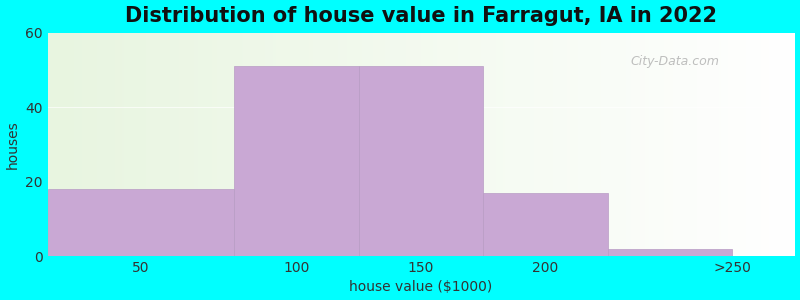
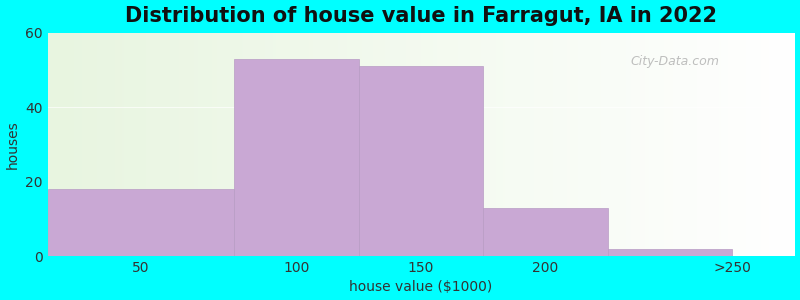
100: 51 -> 53
200: 17 -> 13
